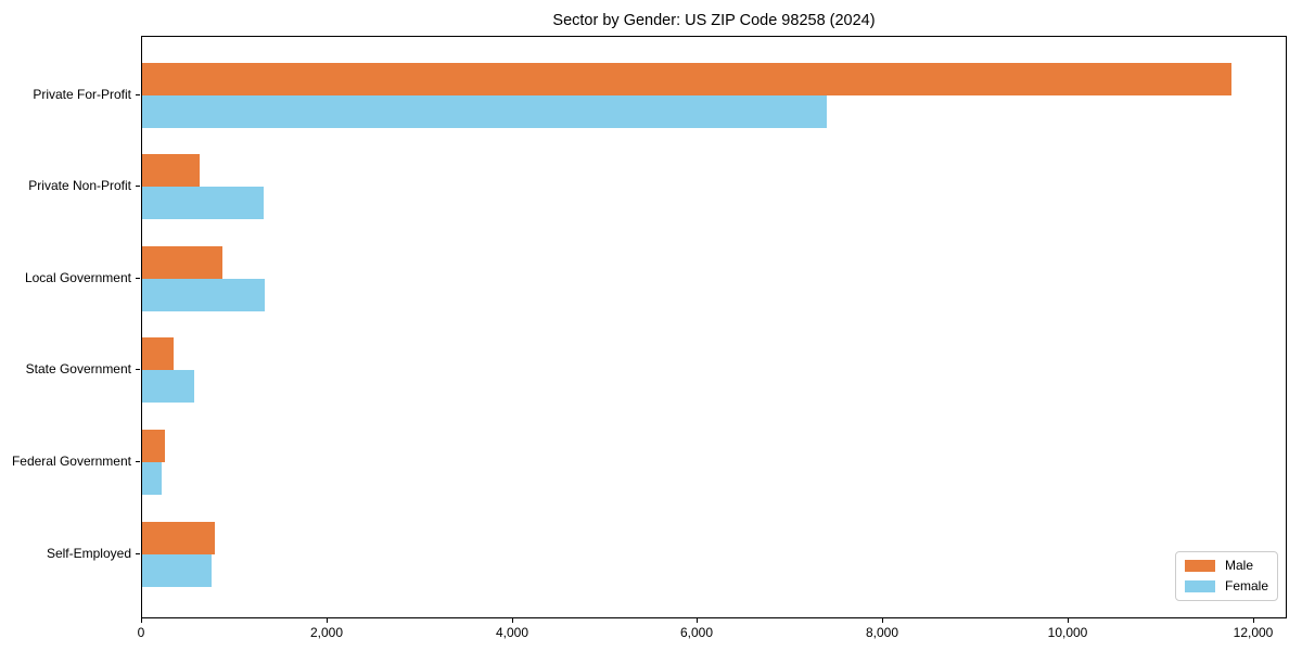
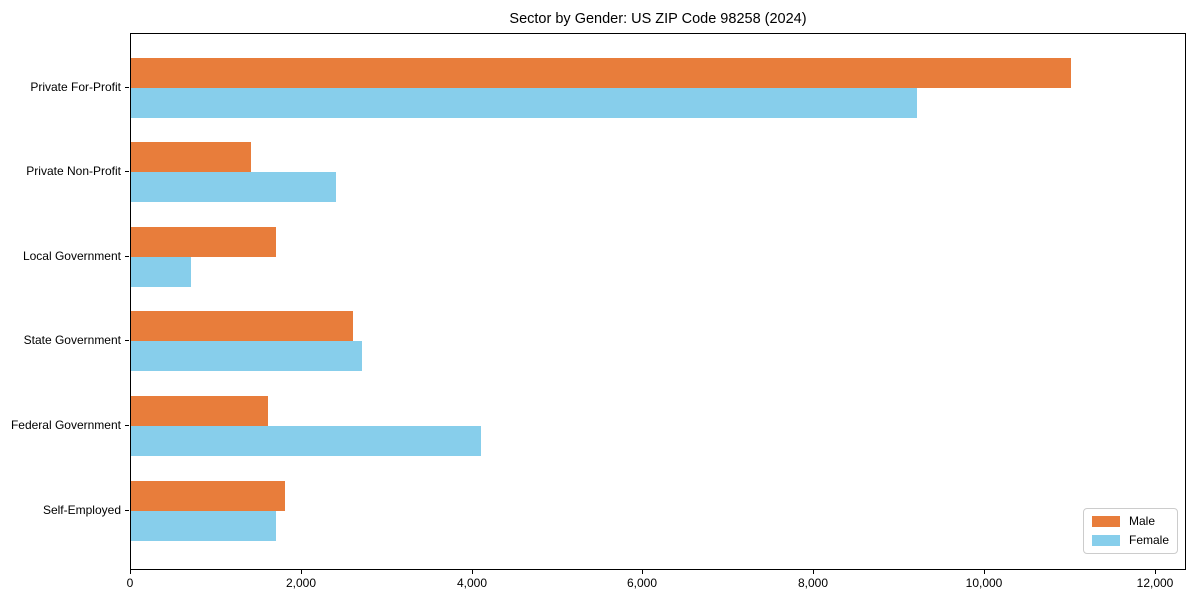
Male/Private For-Profit: 11800 -> 11000
Female/Private For-Profit: 7400 -> 9200
Male/Private Non-Profit: 600 -> 1400
Female/Private Non-Profit: 1300 -> 2400
Male/Local Government: 900 -> 1700
Female/Local Government: 1300 -> 700
Male/State Government: 300 -> 2600
Female/State Government: 600 -> 2700
Male/Federal Government: 200 -> 1600
Female/Federal Government: 200 -> 4100
Male/Self-Employed: 800 -> 1800
Female/Self-Employed: 800 -> 1700
